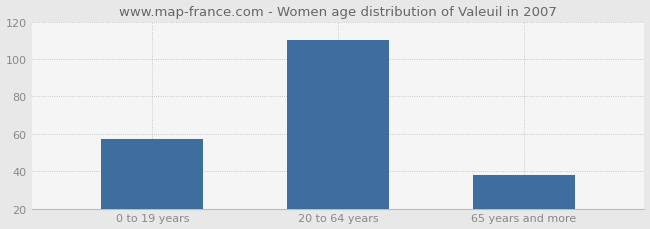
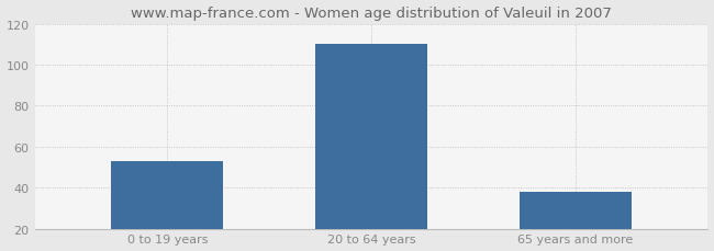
0 to 19 years: 57 -> 53
